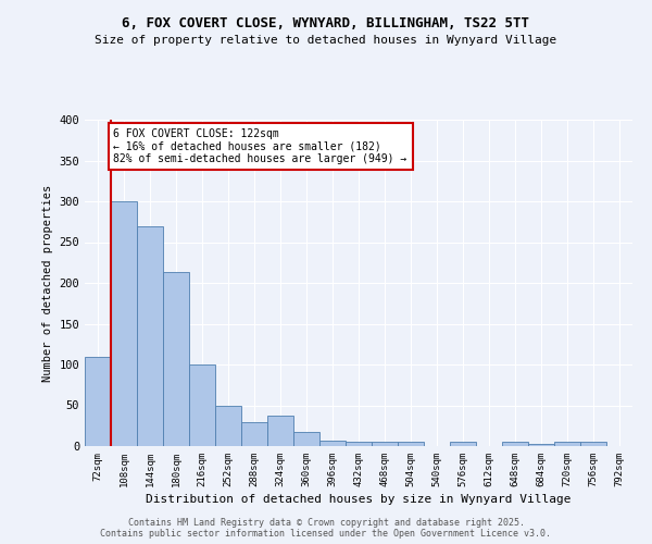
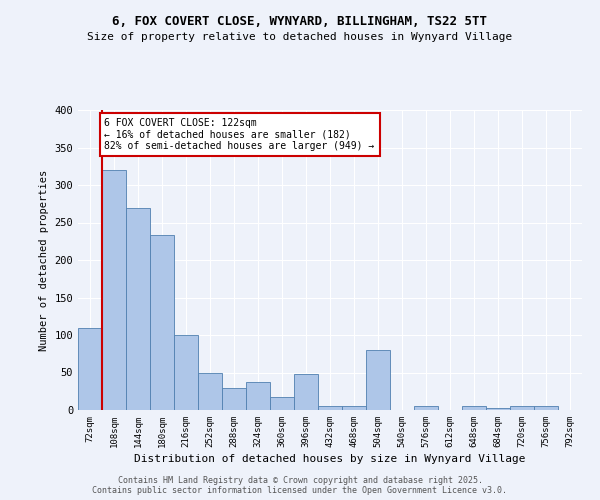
108sqm: 300 -> 320
180sqm: 213 -> 234
396sqm: 7 -> 48
504sqm: 5 -> 80
